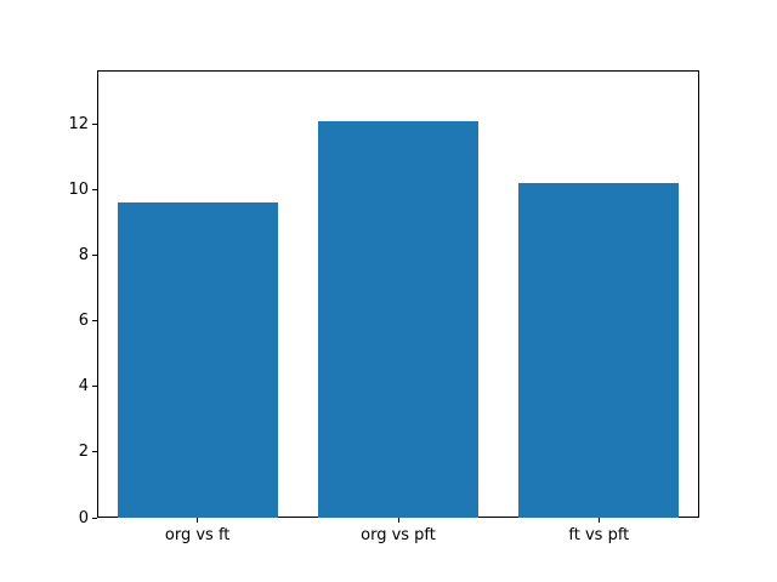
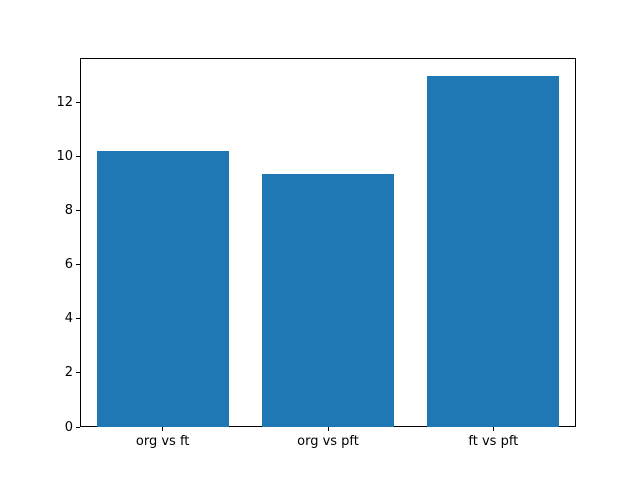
org vs ft: 9.6 -> 10.2
org vs pft: 12.1 -> 9.3
ft vs pft: 10.2 -> 13.0
